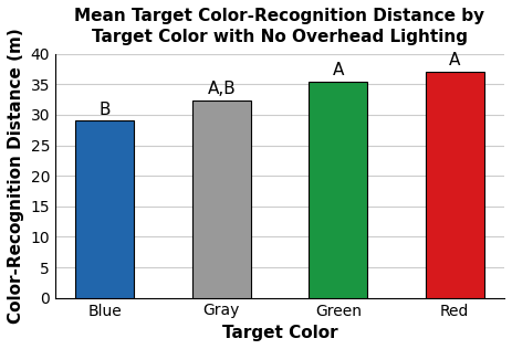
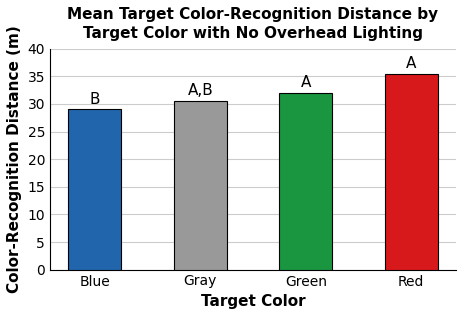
Gray: 32.3 -> 30.6
Green: 35.5 -> 32.0
Red: 37.0 -> 35.4
